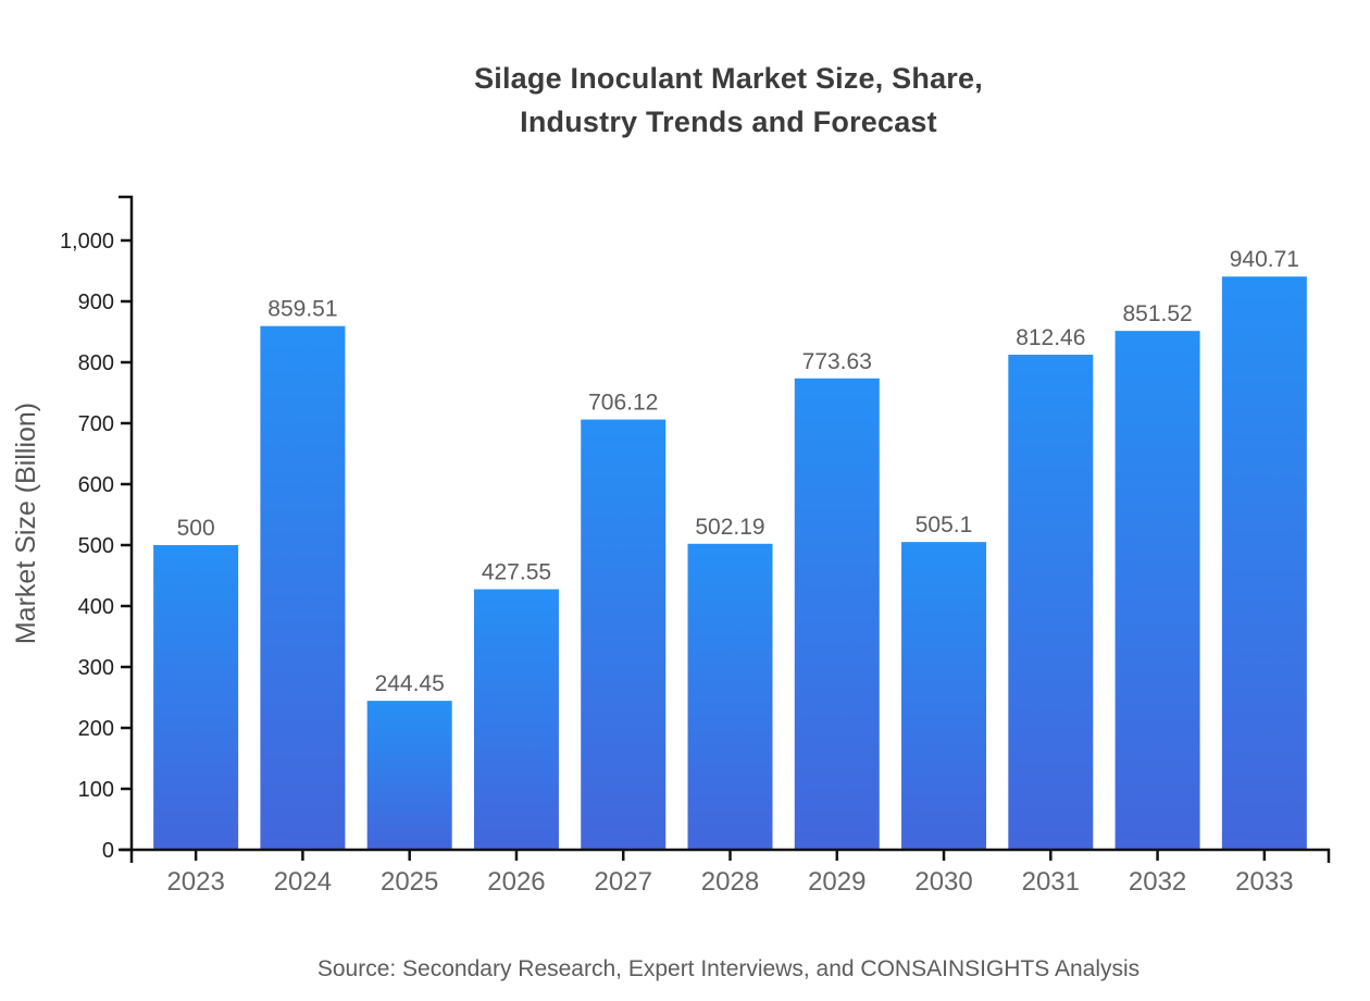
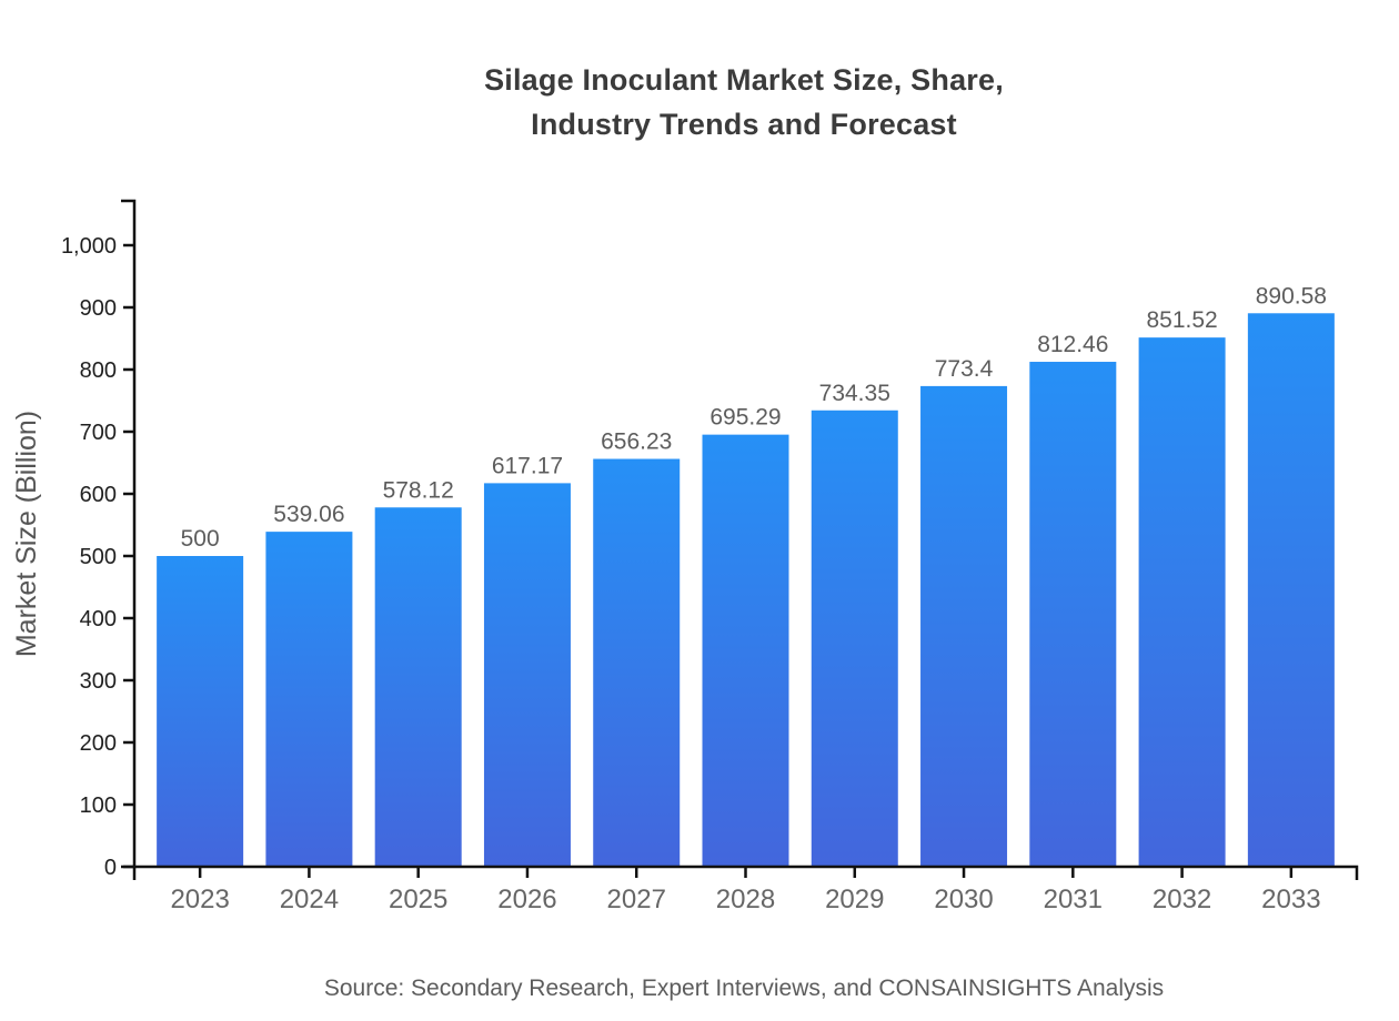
2024: 859.51 -> 539.06
2025: 244.45 -> 578.12
2026: 427.55 -> 617.17
2027: 706.12 -> 656.23
2028: 502.19 -> 695.29
2029: 773.63 -> 734.35
2030: 505.1 -> 773.4
2033: 940.71 -> 890.58
